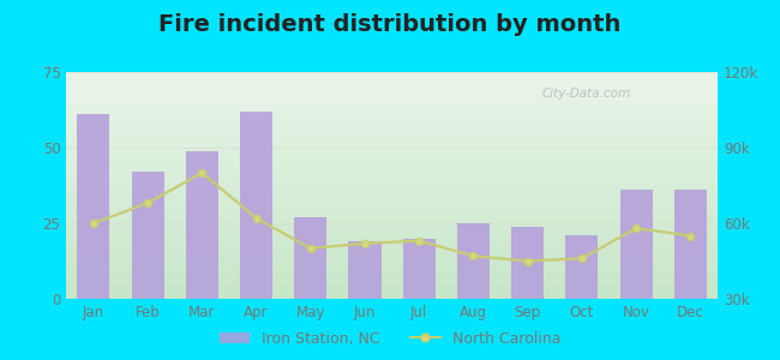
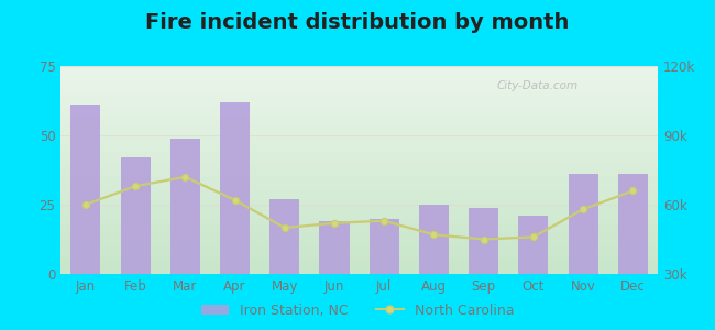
North Carolina/Mar: 80k -> 72k
North Carolina/Dec: 55k -> 66k
